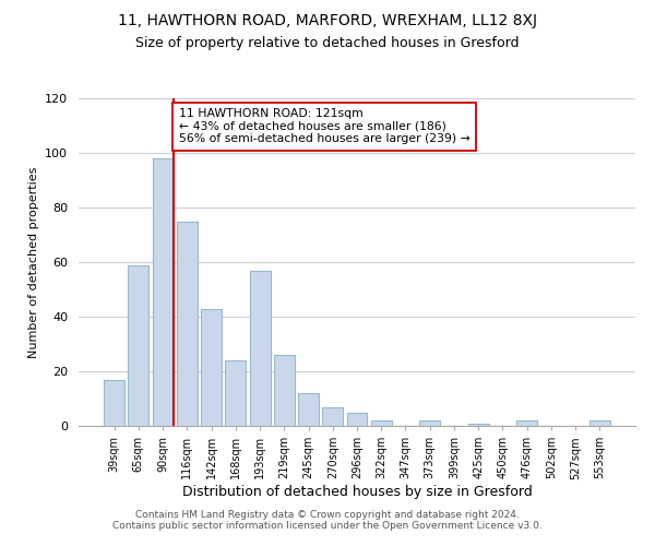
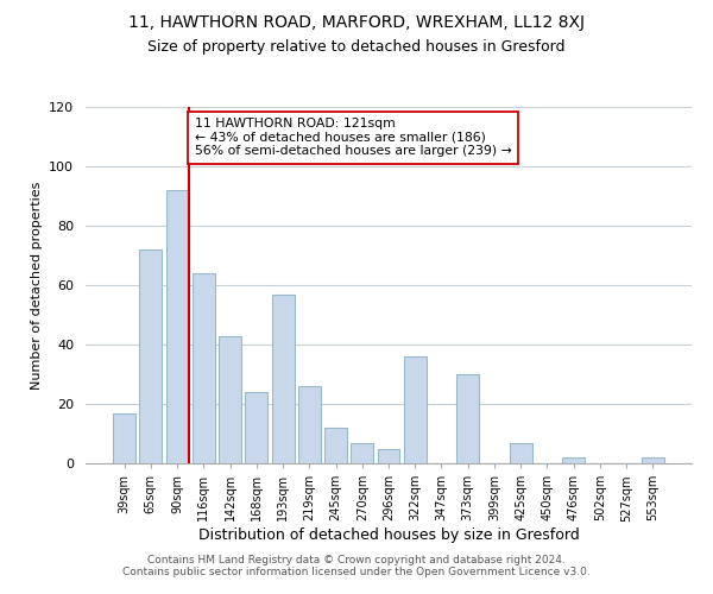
65sqm: 59 -> 72
90sqm: 98 -> 92
116sqm: 75 -> 64
322sqm: 2 -> 36
373sqm: 2 -> 30
425sqm: 1 -> 7
